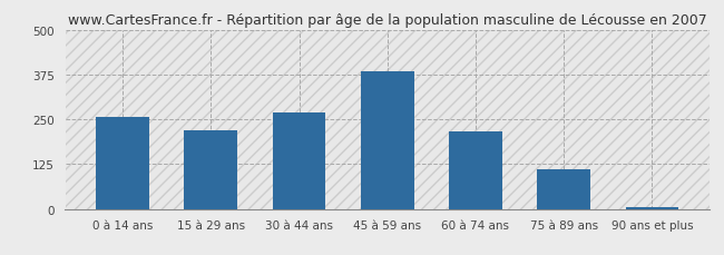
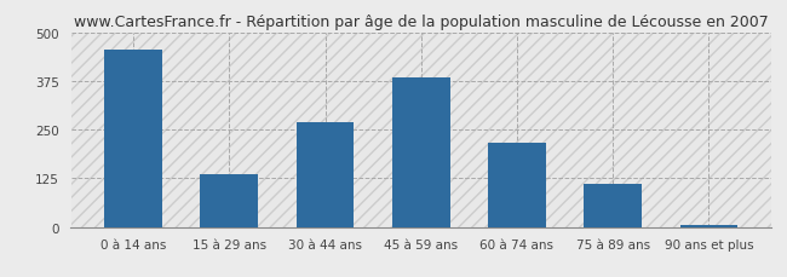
0 à 14 ans: 255 -> 455
15 à 29 ans: 220 -> 135
